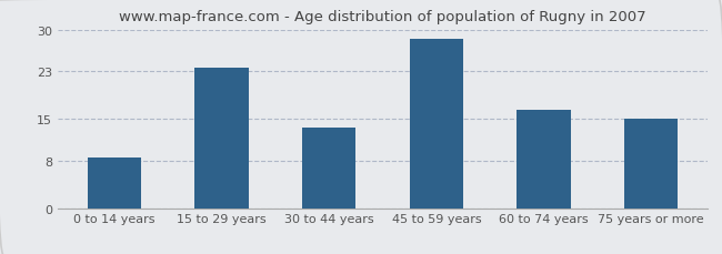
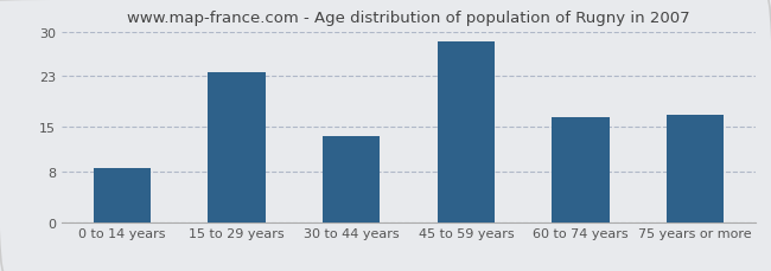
75 years or more: 15.0 -> 16.8
